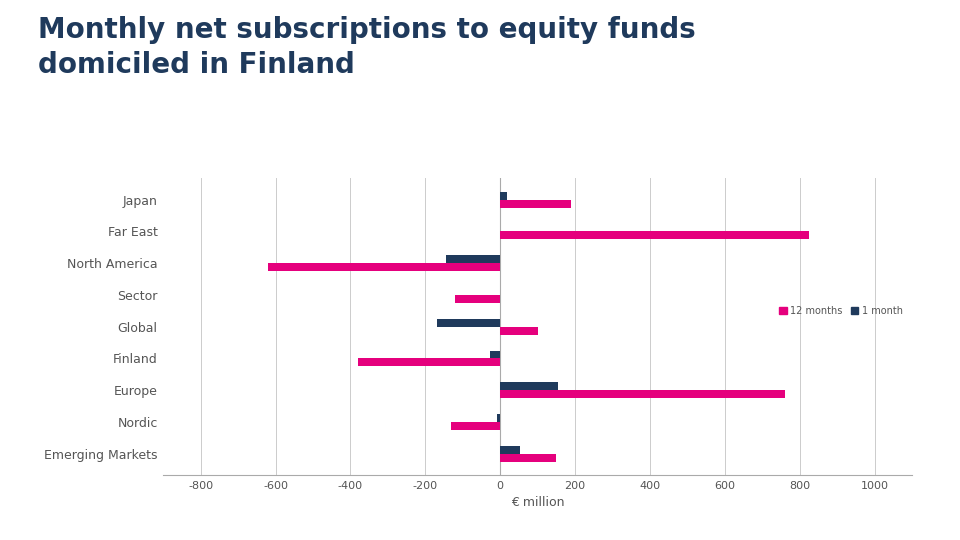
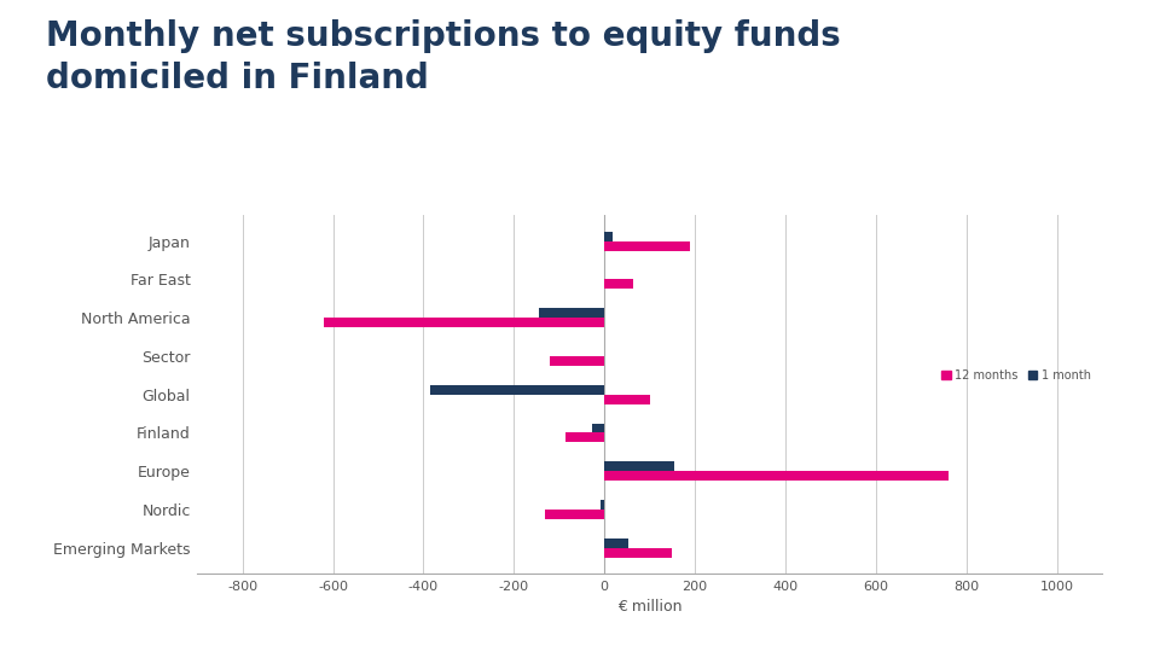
12 months/Far East: 825 -> 65
1 month/Global: -170 -> -385
12 months/Finland: -380 -> -85
